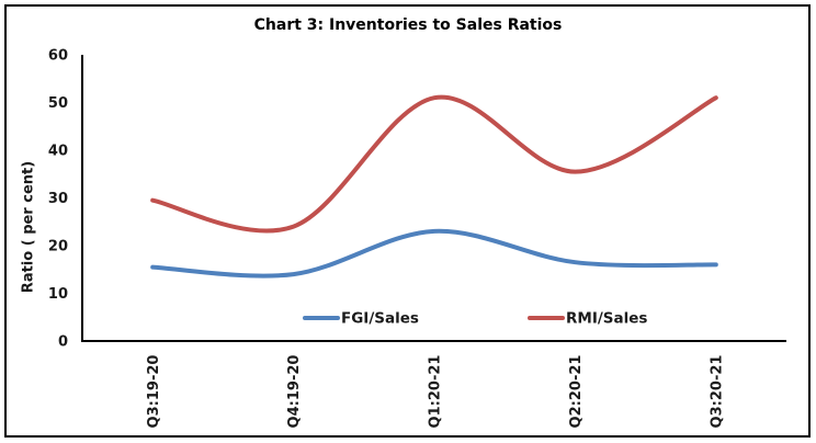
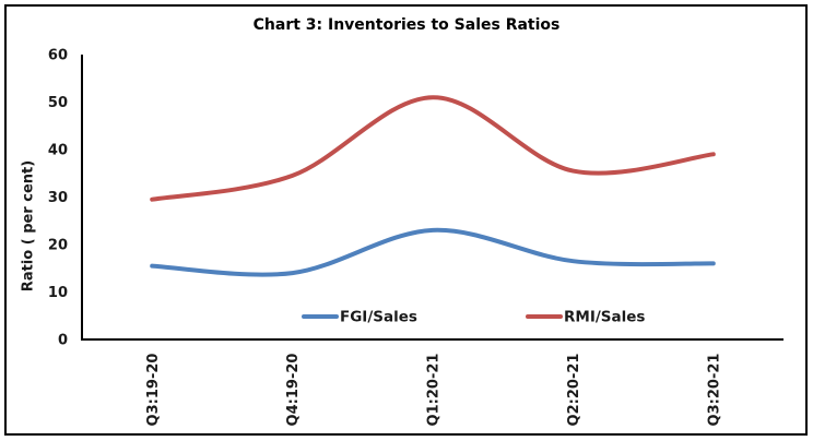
RMI/Sales/Q4:19-20: 24 -> 34
RMI/Sales/Q3:20-21: 51 -> 39
